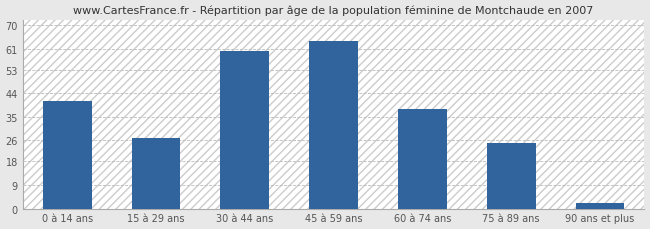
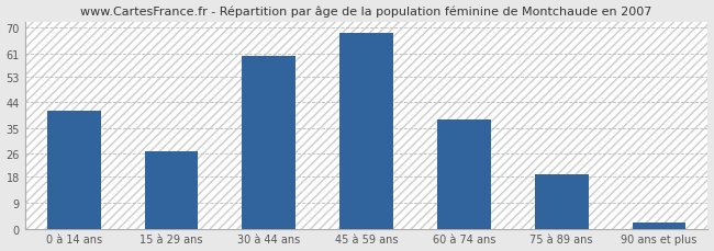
45 à 59 ans: 64 -> 68
75 à 89 ans: 25 -> 19
